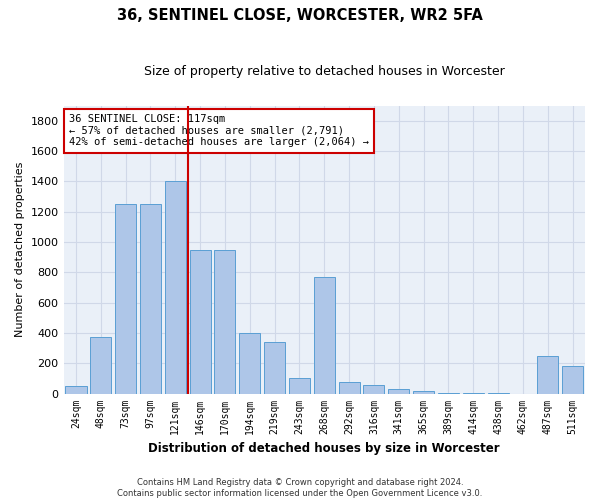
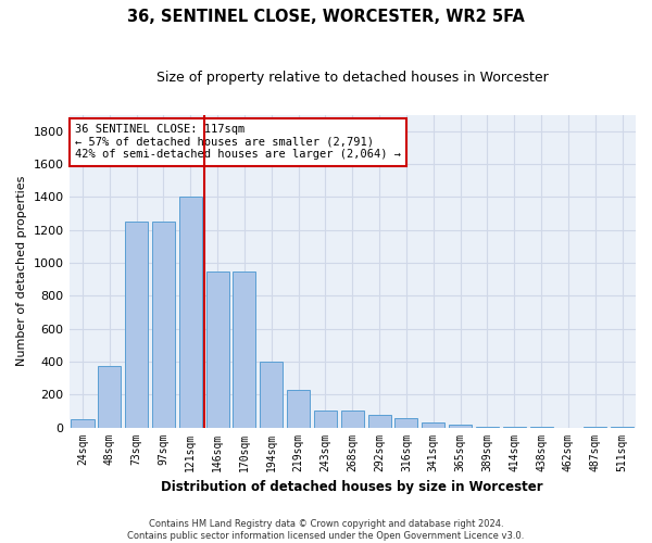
219sqm: 340 -> 230
268sqm: 770 -> 100
487sqm: 250 -> 0
511sqm: 180 -> 0
